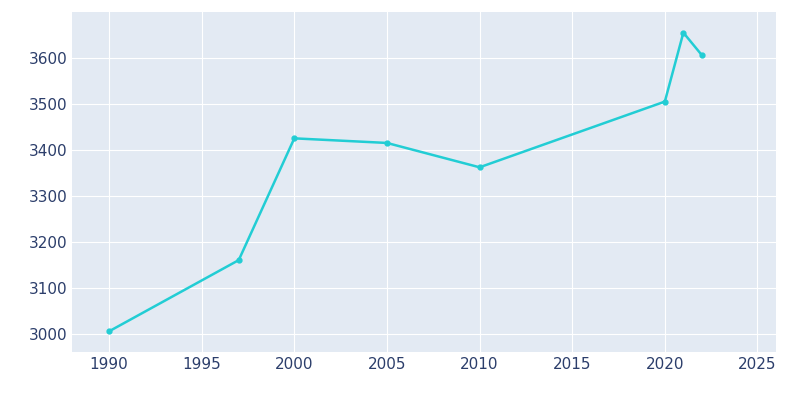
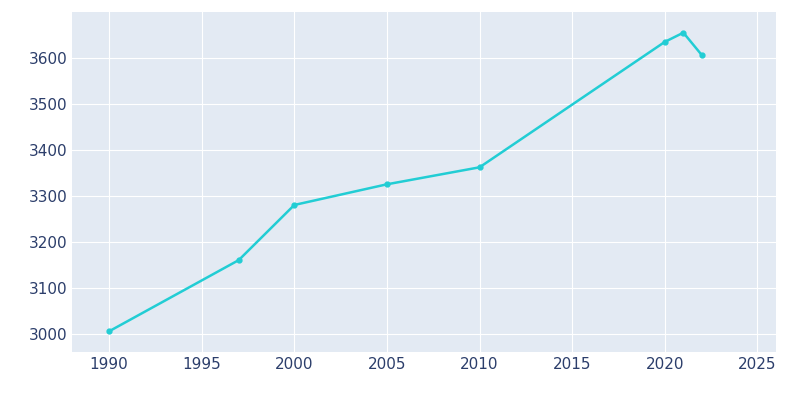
2000: 3425 -> 3280
2005: 3415 -> 3325
2020: 3505 -> 3635
